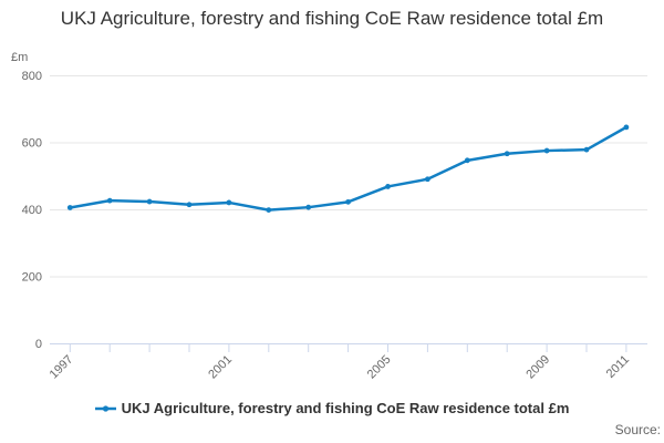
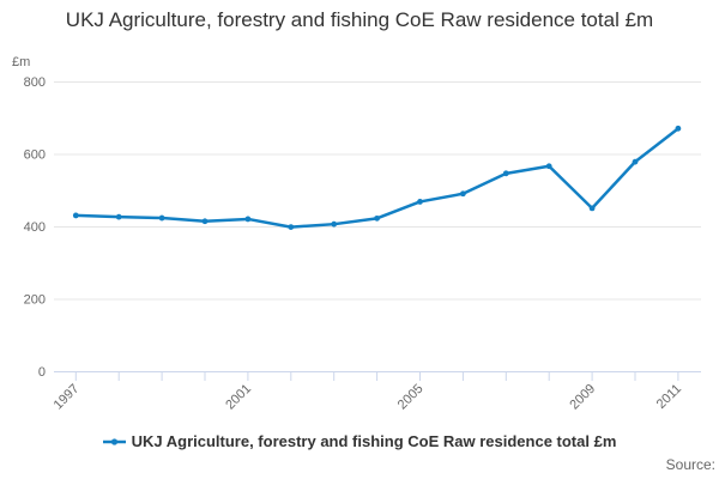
1997: 400 -> 430
2009: 580 -> 450
2011: 640 -> 670
